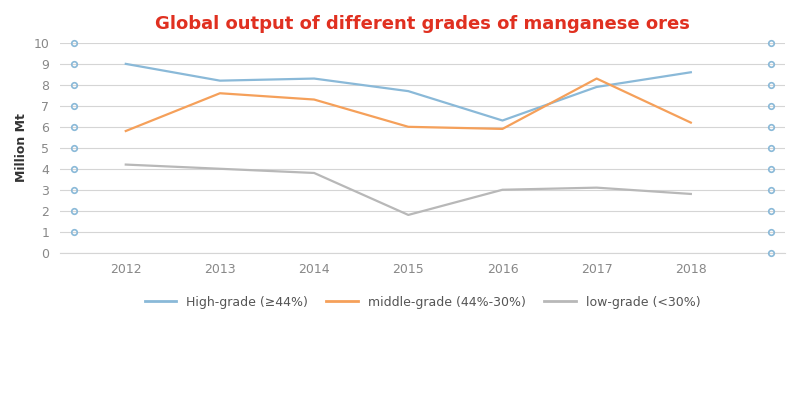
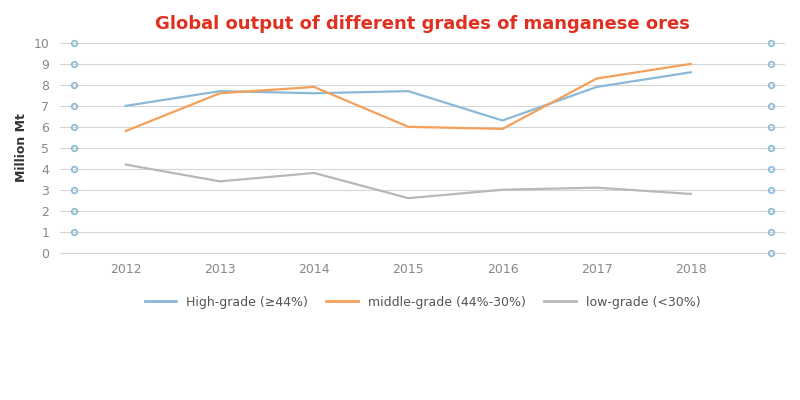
High-grade (≥44%)/2012: 9.0 -> 7.0
High-grade (≥44%)/2013: 8.2 -> 7.7
low-grade (<30%)/2013: 4.0 -> 3.4
High-grade (≥44%)/2014: 8.3 -> 7.6
middle-grade (44%-30%)/2014: 7.3 -> 7.9
low-grade (<30%)/2015: 1.8 -> 2.6
middle-grade (44%-30%)/2018: 6.2 -> 9.0
